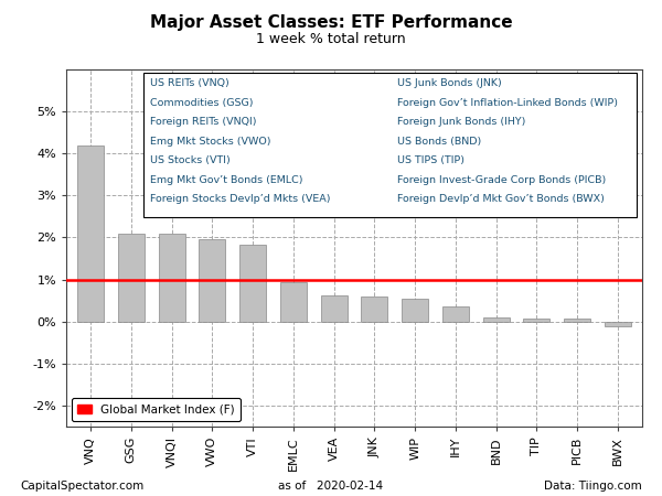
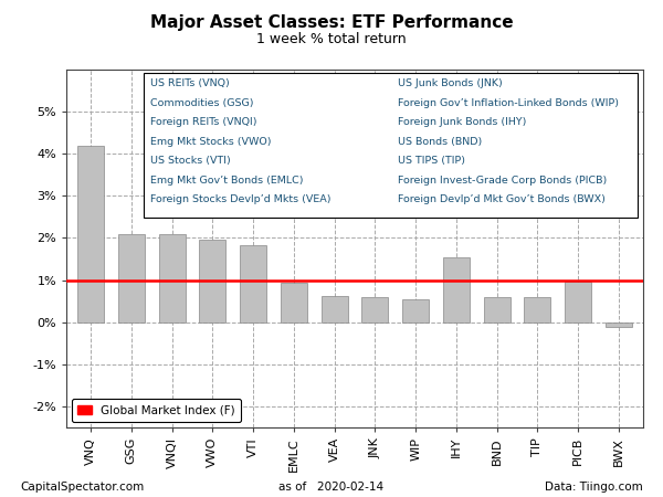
IHY: 0.37% -> 1.55%
BND: 0.10% -> 0.60%
TIP: 0.07% -> 0.60%
PICB: 0.06% -> 0.95%
